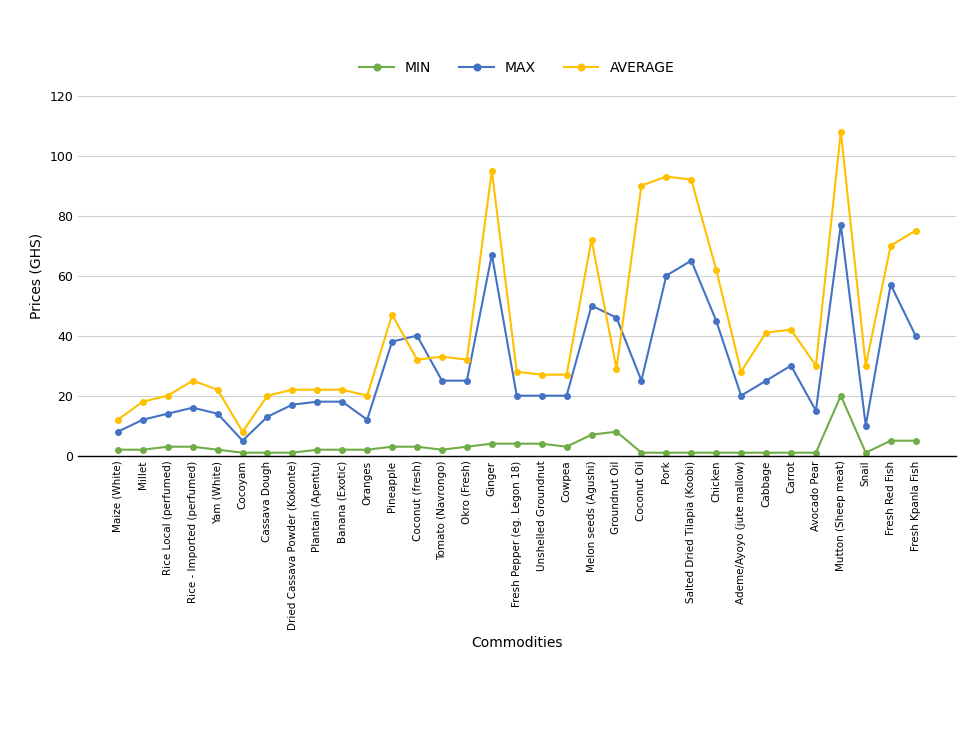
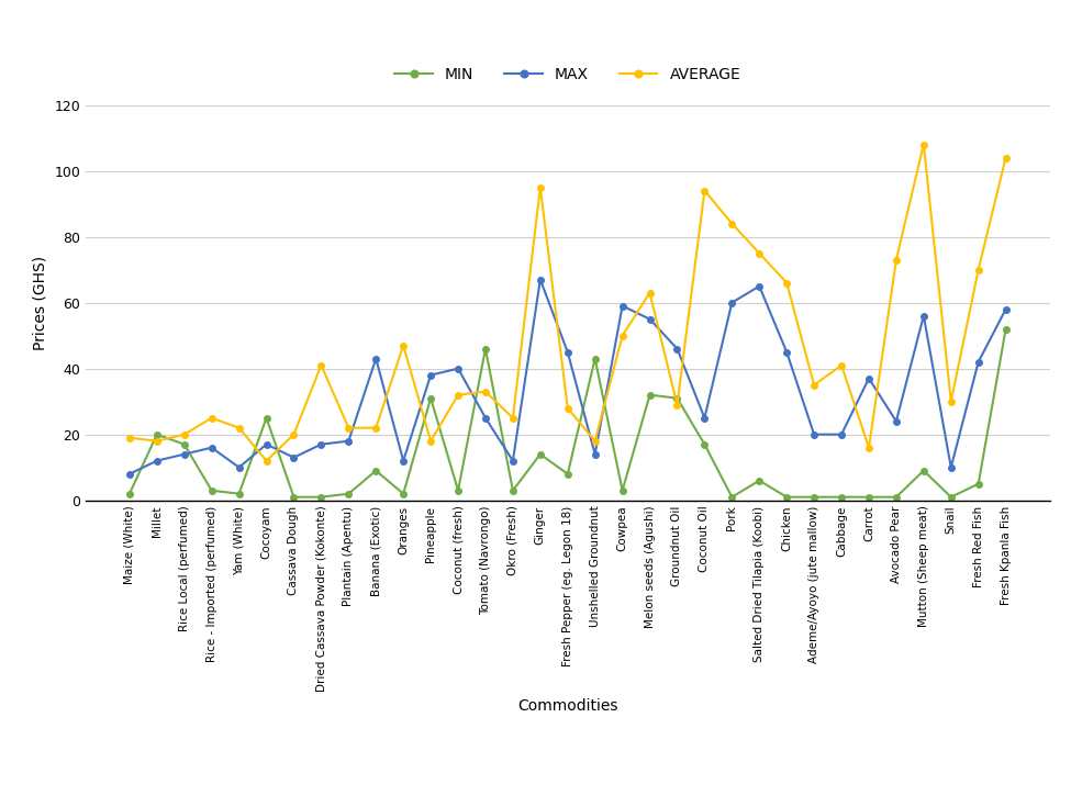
AVERAGE/Maize (White): 12 -> 19
MIN/Millet: 2 -> 20
MIN/Rice Local (perfumed): 3 -> 17
MAX/Yam (White): 14 -> 10
MIN/Cocoyam: 1 -> 25
MAX/Cocoyam: 5 -> 17
AVERAGE/Cocoyam: 8 -> 12
AVERAGE/Dried Cassava Powder (Kokonte): 22 -> 41
MIN/Banana (Exotic): 2 -> 9
MAX/Banana (Exotic): 18 -> 43
AVERAGE/Oranges: 20 -> 47
MIN/Pineapple: 3 -> 31
AVERAGE/Pineapple: 47 -> 18
MIN/Tomato (Navrongo): 2 -> 46
MAX/Okro (Fresh): 25 -> 12
AVERAGE/Okro (Fresh): 32 -> 25
MIN/Ginger: 4 -> 14
MIN/Fresh Pepper (eg. Legon 18): 4 -> 8
MAX/Fresh Pepper (eg. Legon 18): 20 -> 45
MIN/Unshelled Groundnut: 4 -> 43
MAX/Unshelled Groundnut: 20 -> 14
AVERAGE/Unshelled Groundnut: 27 -> 18
MAX/Cowpea: 20 -> 59
AVERAGE/Cowpea: 27 -> 50
MIN/Melon seeds (Agushi): 7 -> 32
MAX/Melon seeds (Agushi): 50 -> 55
AVERAGE/Melon seeds (Agushi): 72 -> 63
MIN/Groundnut Oil: 8 -> 31
MIN/Coconut Oil: 1 -> 17
AVERAGE/Coconut Oil: 90 -> 94
AVERAGE/Pork: 93 -> 84
MIN/Salted Dried Tilapia (Koobi): 1 -> 6
AVERAGE/Salted Dried Tilapia (Koobi): 92 -> 75
AVERAGE/Chicken: 62 -> 66
AVERAGE/Ademe/Ayoyo (jute mallow): 28 -> 35
MAX/Cabbage: 25 -> 20
MAX/Carrot: 30 -> 37
AVERAGE/Carrot: 42 -> 16
MAX/Avocado Pear: 15 -> 24
AVERAGE/Avocado Pear: 30 -> 73
MIN/Mutton (Sheep meat): 20 -> 9
MAX/Mutton (Sheep meat): 77 -> 56
MAX/Fresh Red Fish: 57 -> 42
MIN/Fresh Kpanla Fish: 5 -> 52
MAX/Fresh Kpanla Fish: 40 -> 58
AVERAGE/Fresh Kpanla Fish: 75 -> 104
